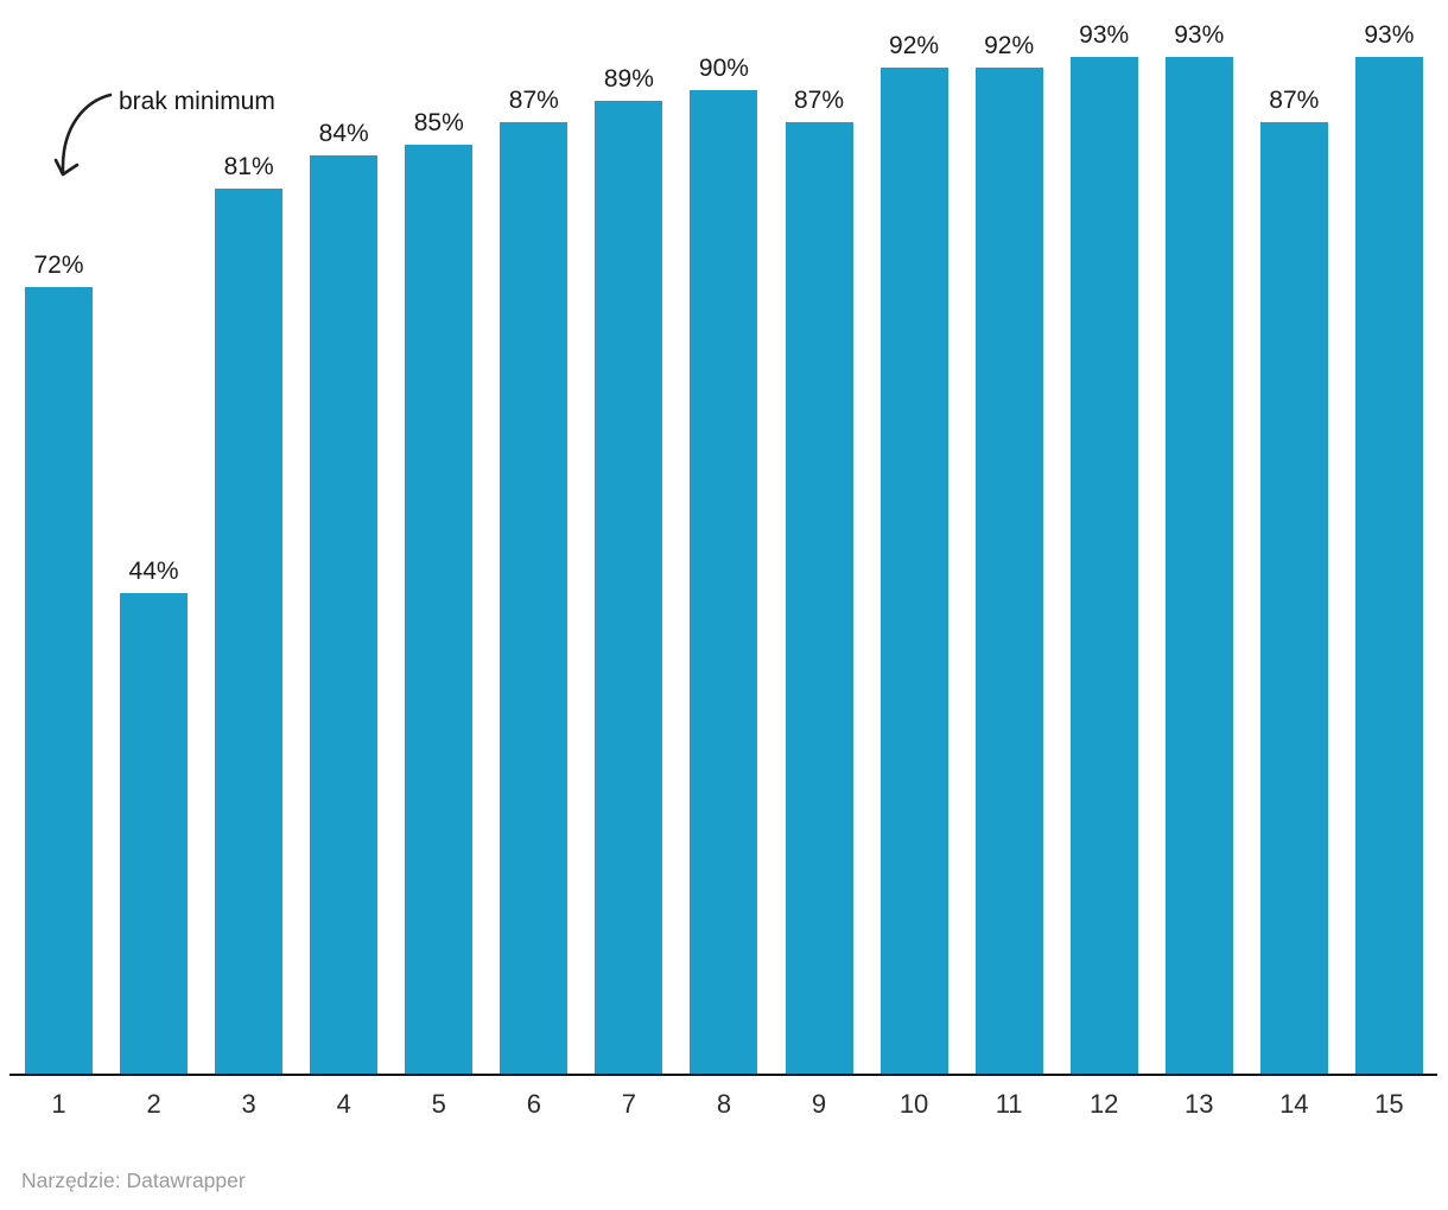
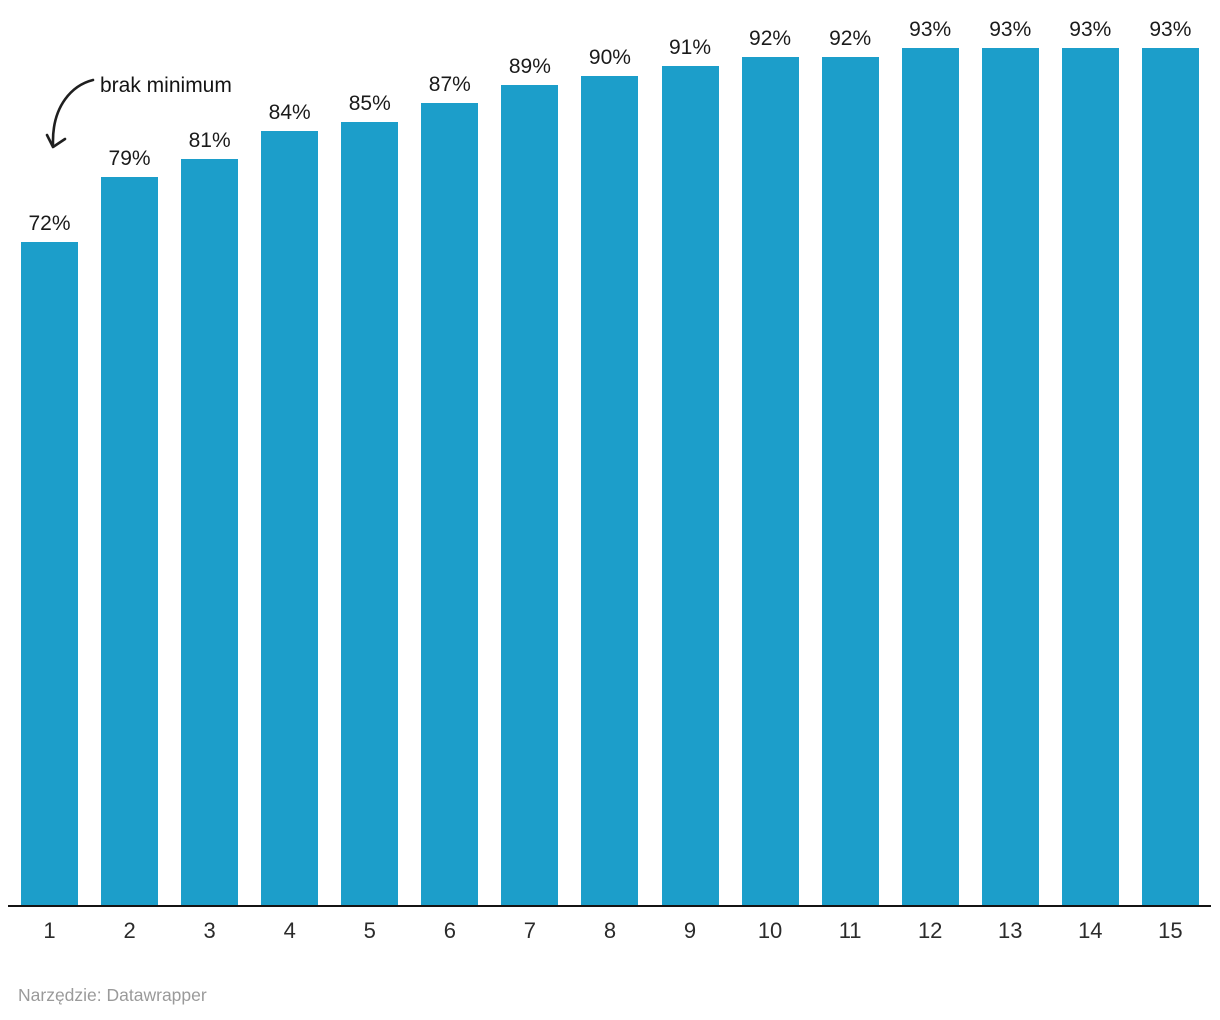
2: 44% -> 79%
9: 87% -> 91%
14: 87% -> 93%
